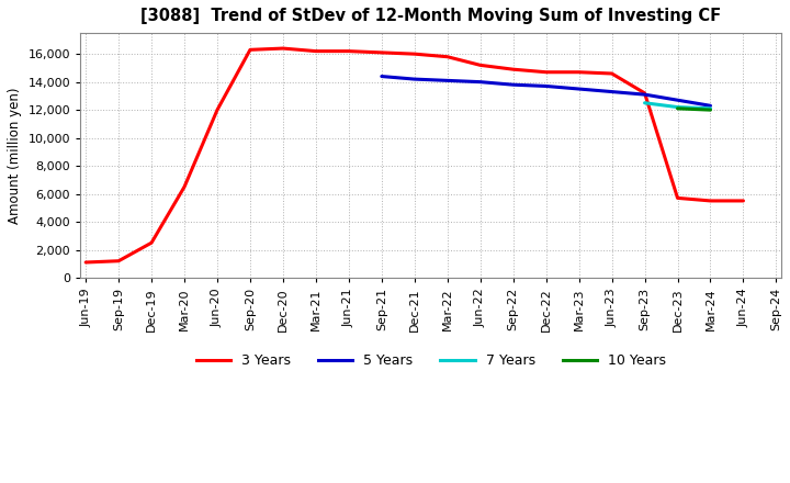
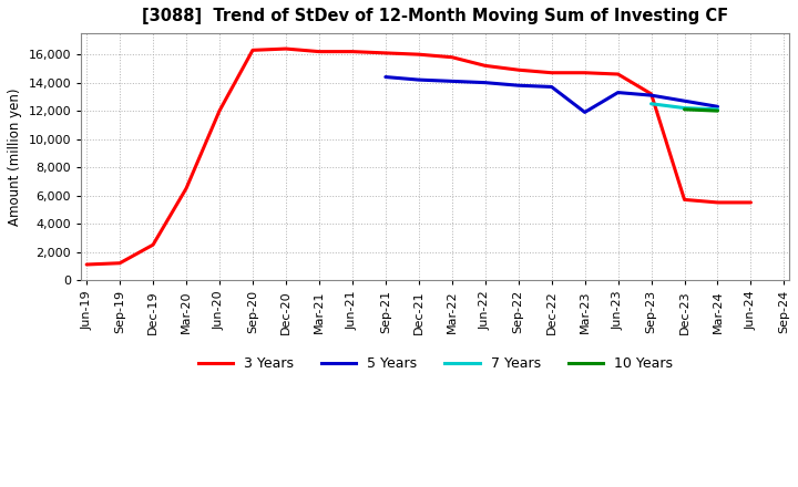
5 Years/Mar-23: 13,500 -> 11,900
